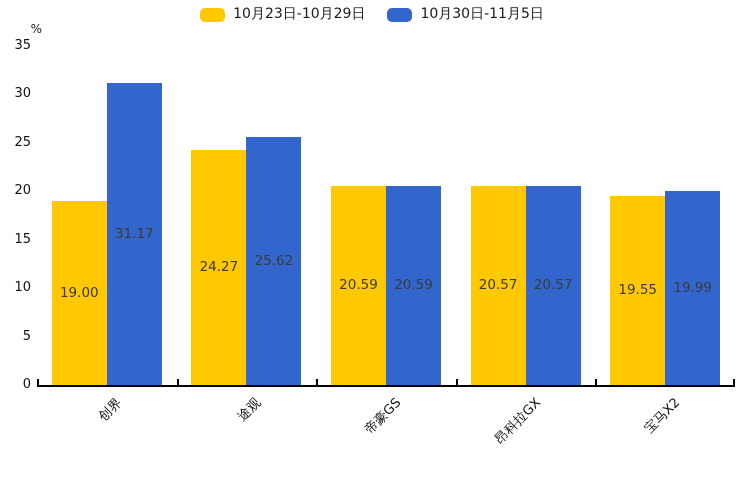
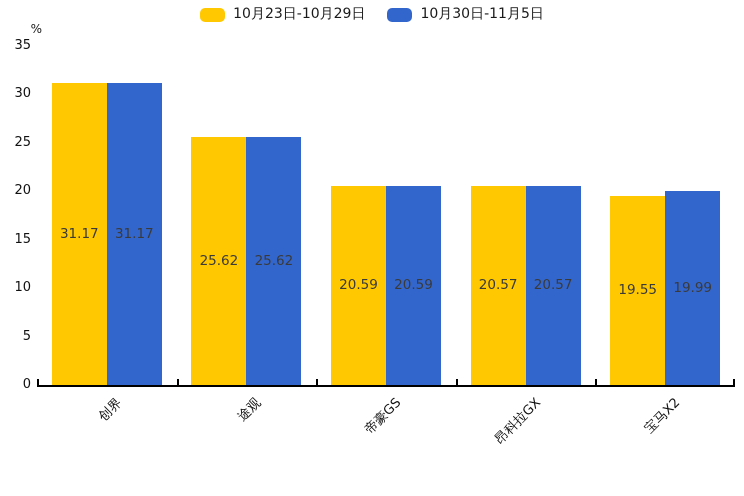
10月23日-10月29日/创界: 19.00 -> 31.17
10月23日-10月29日/途观: 24.27 -> 25.62
